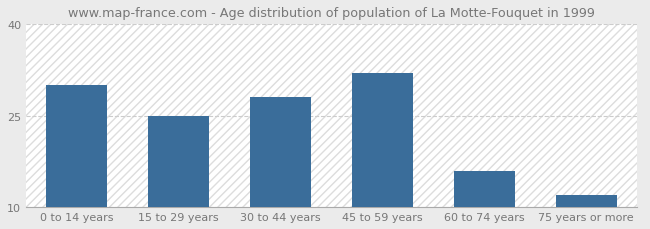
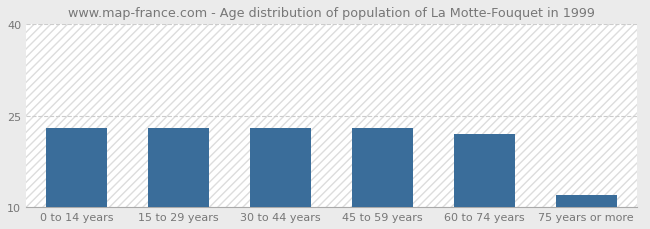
0 to 14 years: 30 -> 23
15 to 29 years: 25 -> 23
30 to 44 years: 28 -> 23
45 to 59 years: 32 -> 23
60 to 74 years: 16 -> 22
